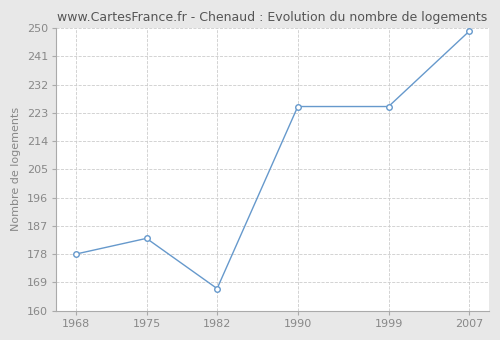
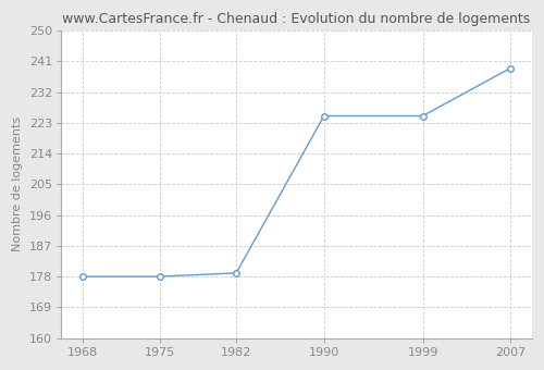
1975: 183 -> 178
1982: 167 -> 179
2007: 249 -> 239
